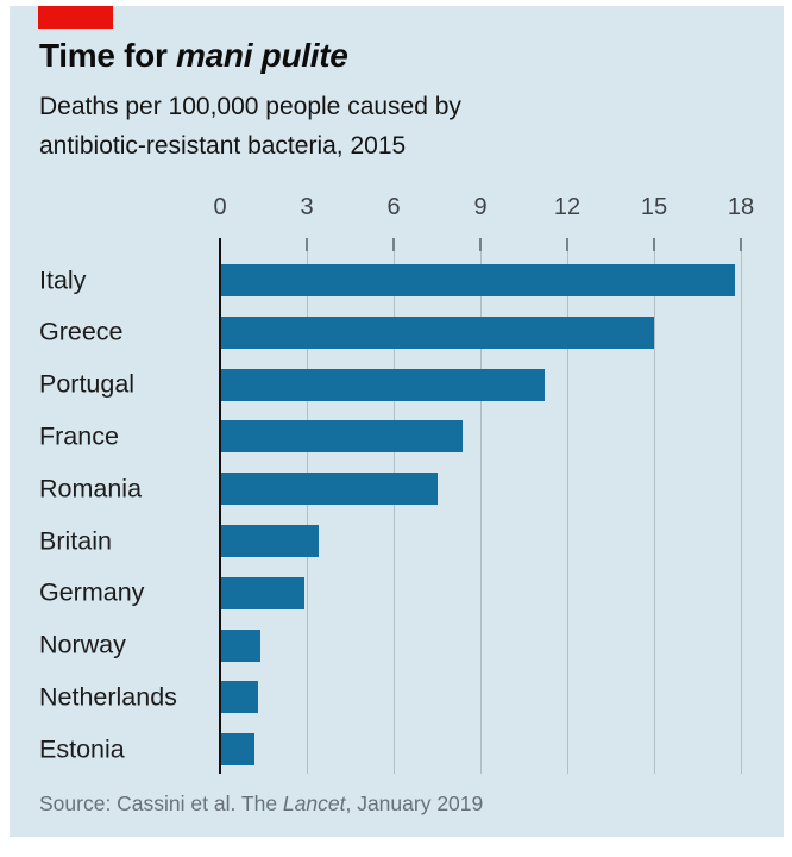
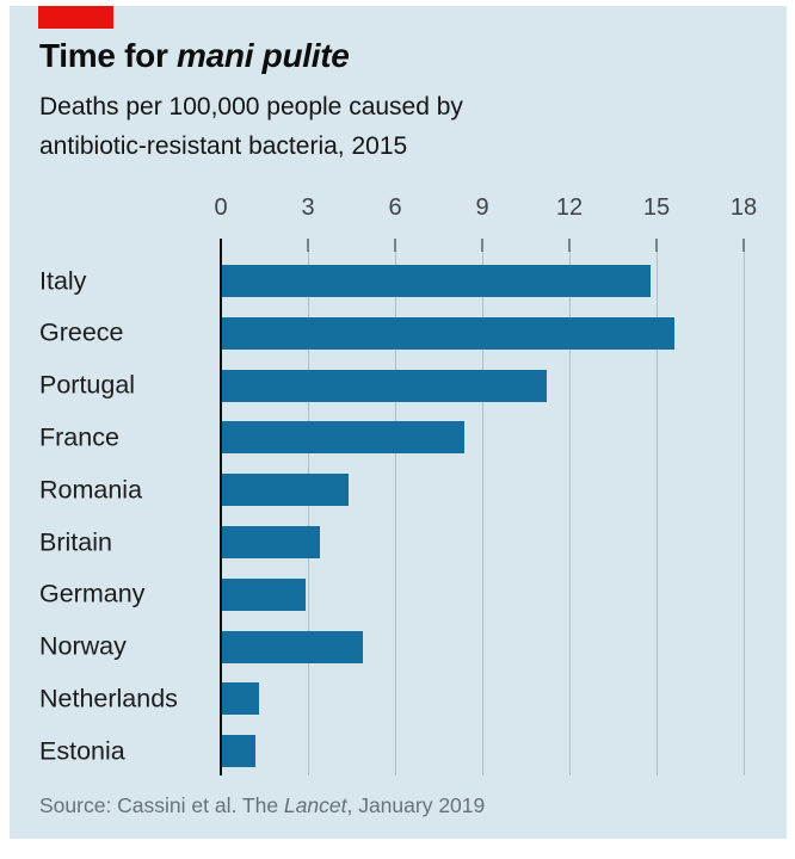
Italy: 17.8 -> 14.8
Greece: 15.0 -> 15.6
Romania: 7.5 -> 4.4
Norway: 1.4 -> 4.9
